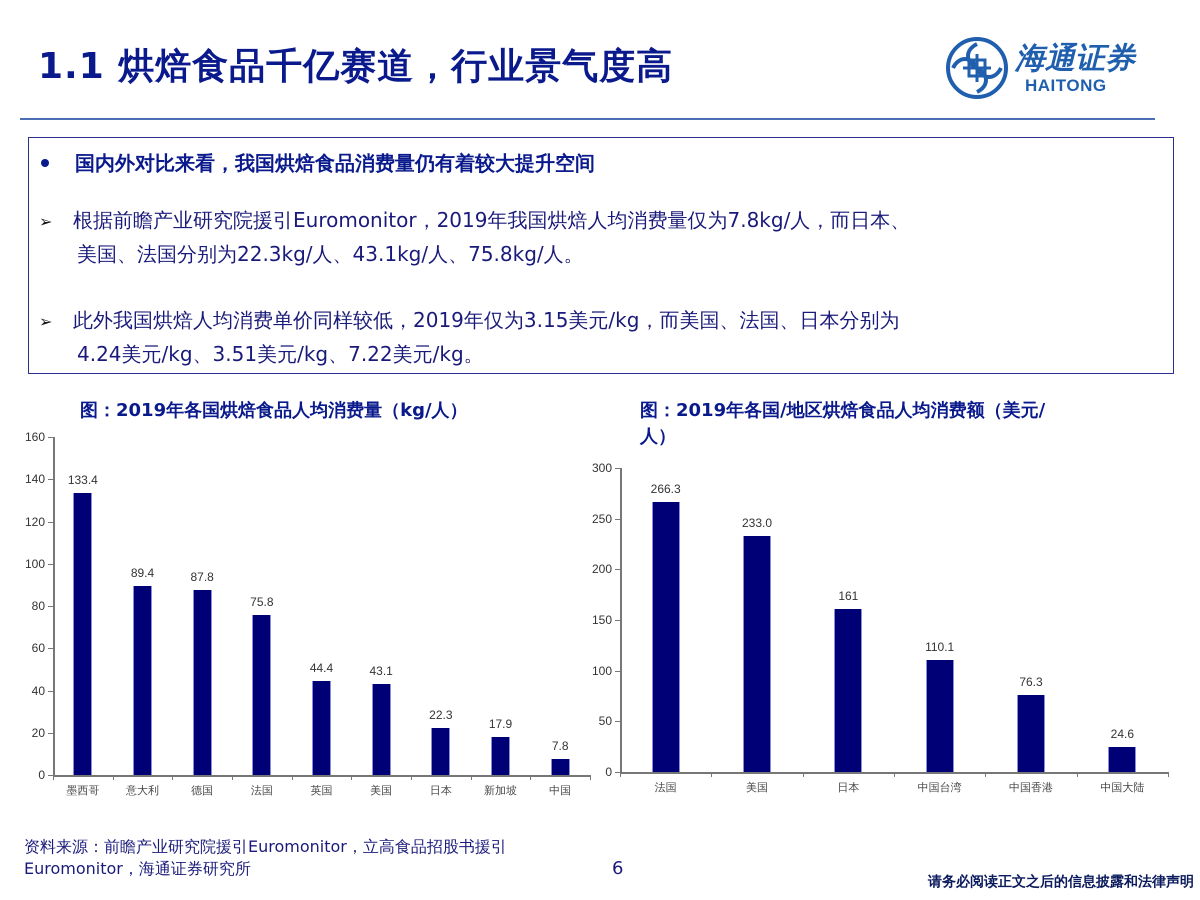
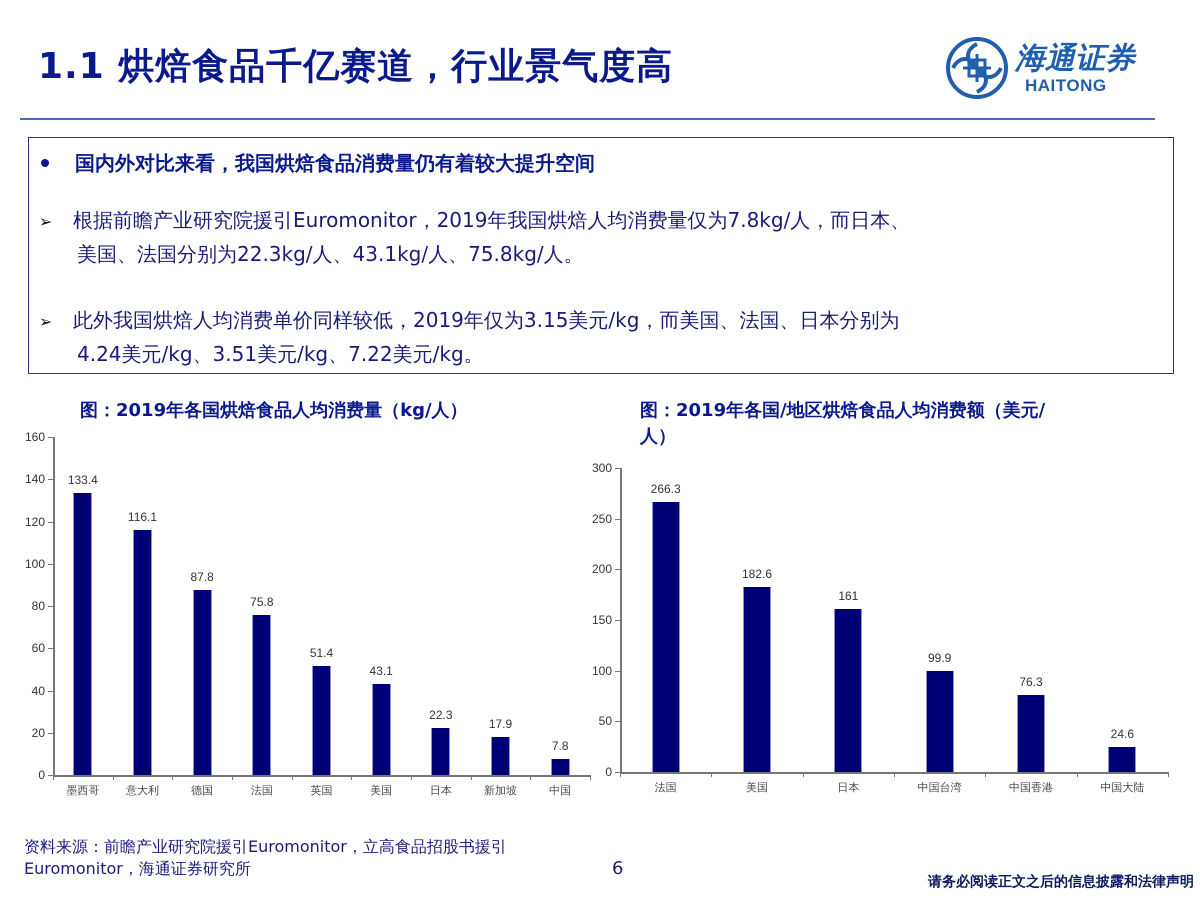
图：2019年各国烘焙食品人均消费量（kg/人）/意大利: 89.4 -> 116.1
图：2019年各国烘焙食品人均消费量（kg/人）/英国: 44.4 -> 51.4
图：2019年各国/地区烘焙食品人均消费额（美元/人）/美国: 233.0 -> 182.6
图：2019年各国/地区烘焙食品人均消费额（美元/人）/中国台湾: 110.1 -> 99.9
